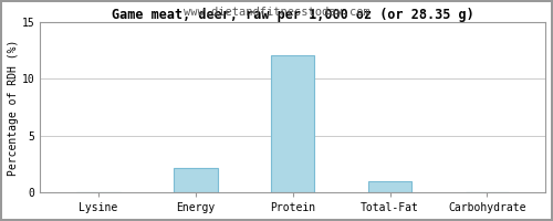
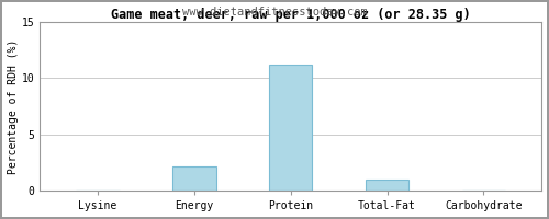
Protein: 12.1 -> 11.2
